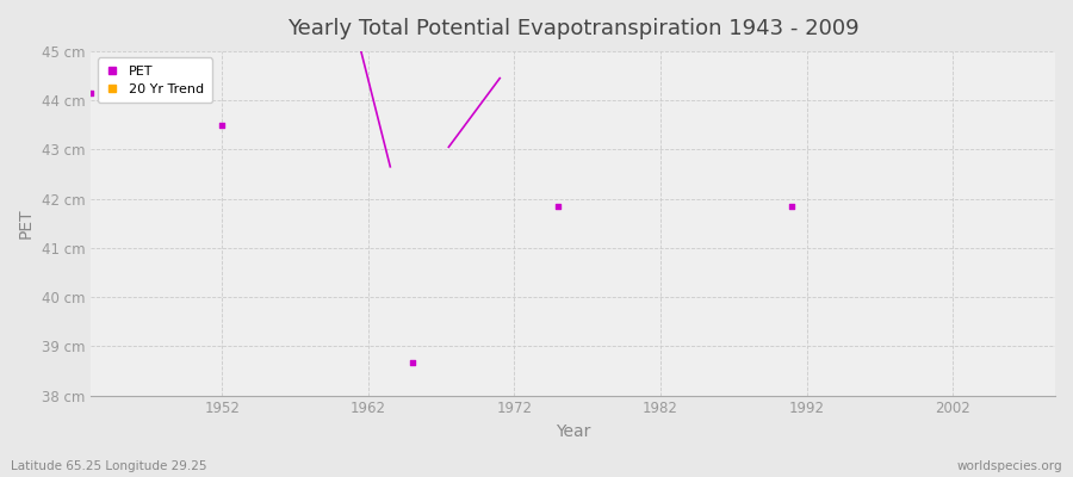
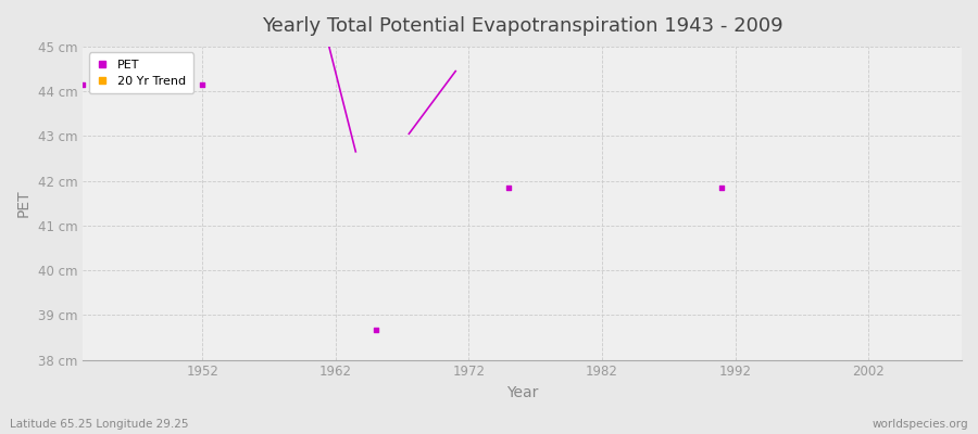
1952: 43.50 cm -> 44.15 cm
